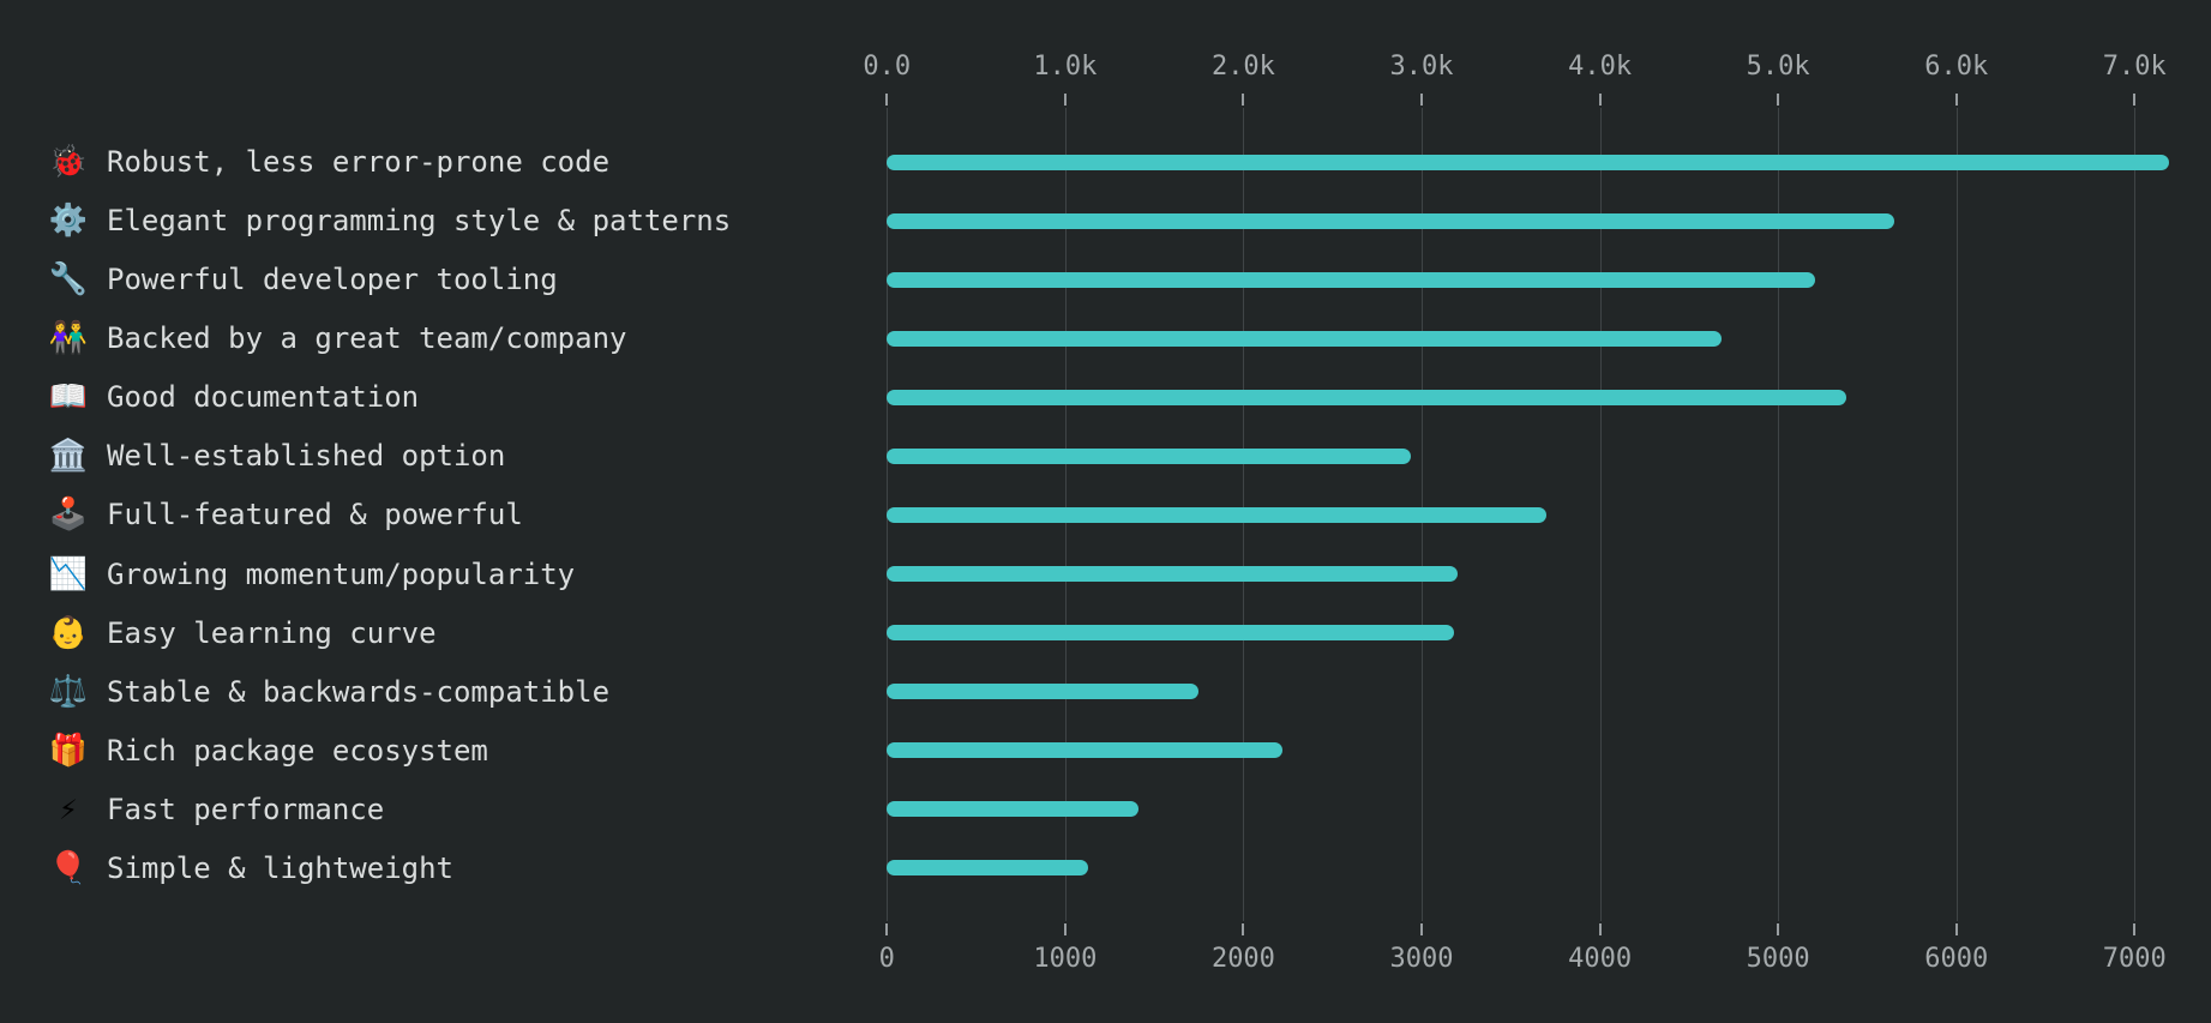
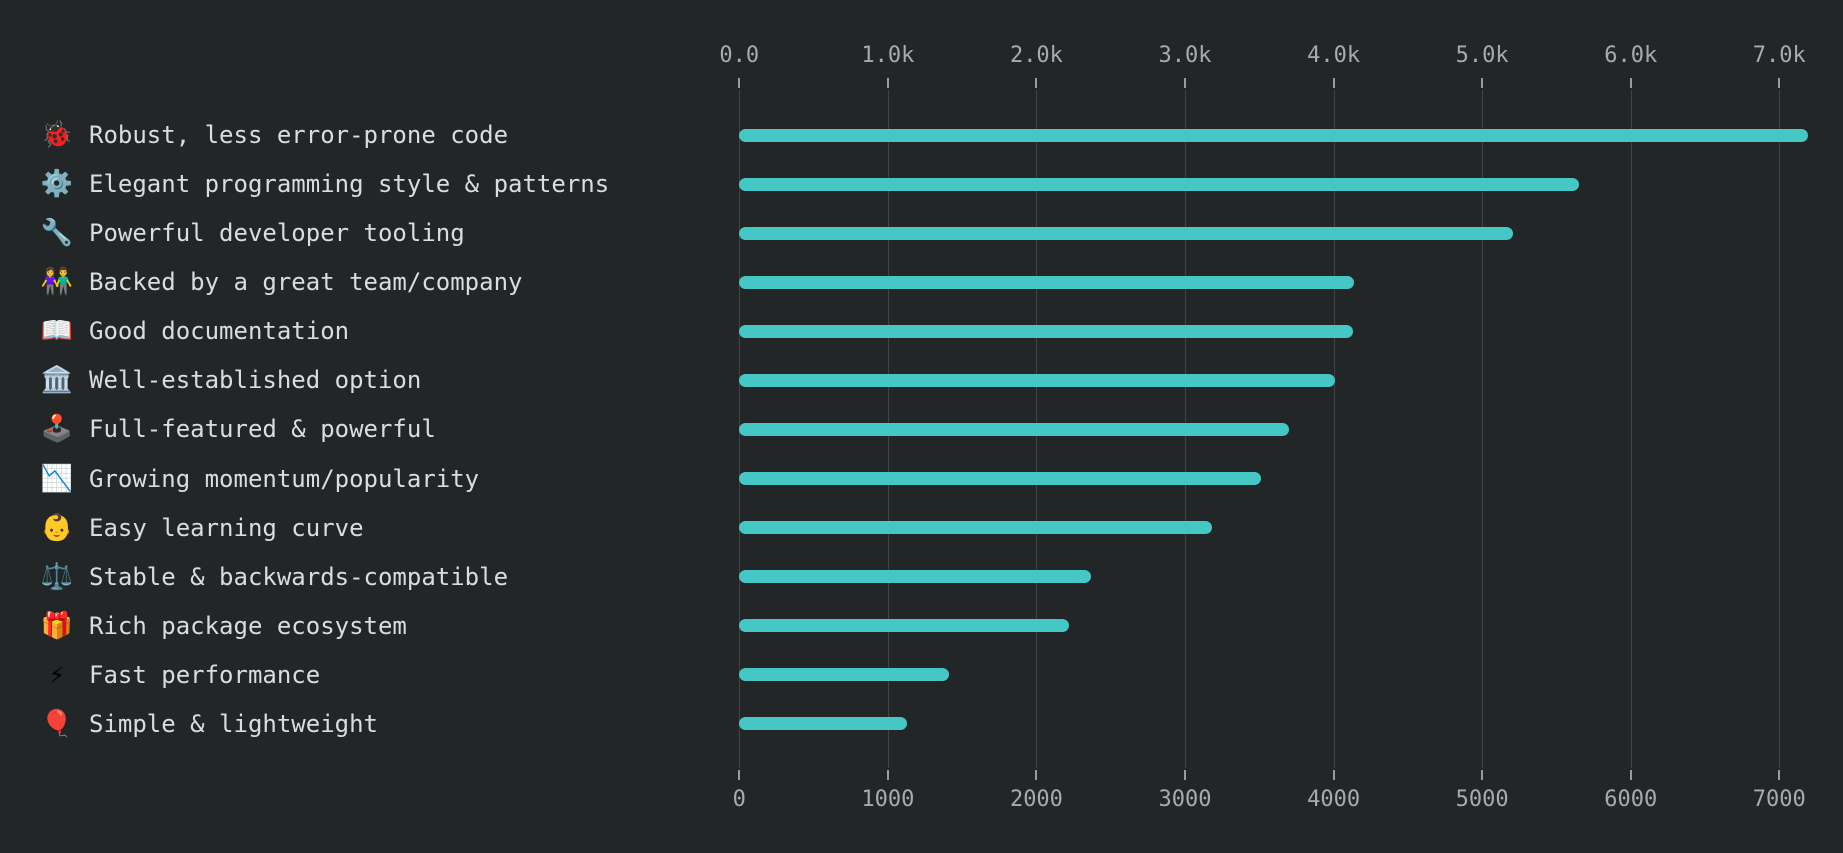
Backed by a great team/company: 4.68k -> 4.14k
Good documentation: 5.38k -> 4.13k
Well-established option: 2.94k -> 4.01k
Growing momentum/popularity: 3.20k -> 3.51k
Stable & backwards-compatible: 1.75k -> 2.37k
